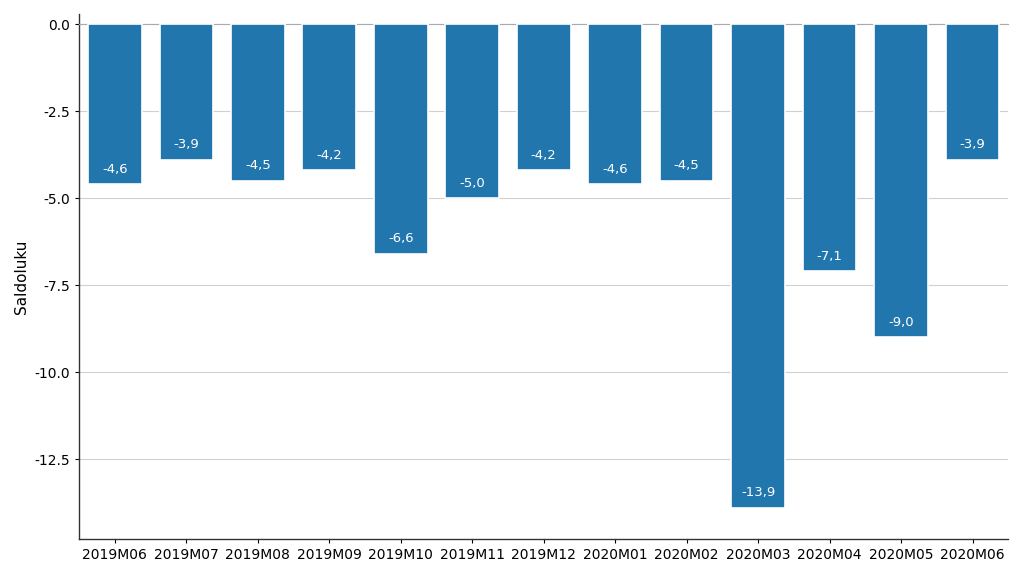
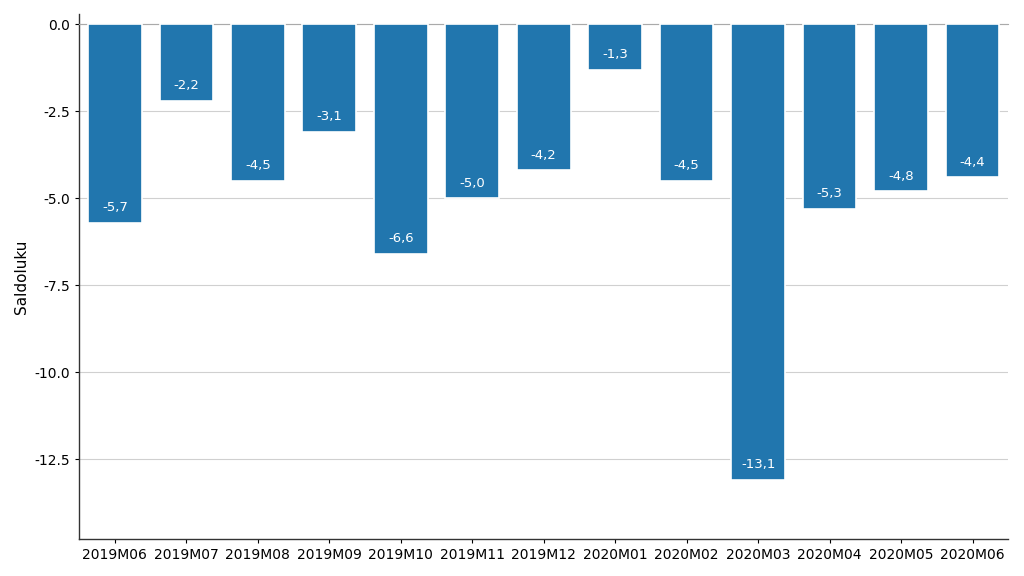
2019M06: -4,6 -> -5,7
2019M07: -3,9 -> -2,2
2019M09: -4,2 -> -3,1
2020M01: -4,6 -> -1,3
2020M03: -13,9 -> -13,1
2020M04: -7,1 -> -5,3
2020M05: -9,0 -> -4,8
2020M06: -3,9 -> -4,4
